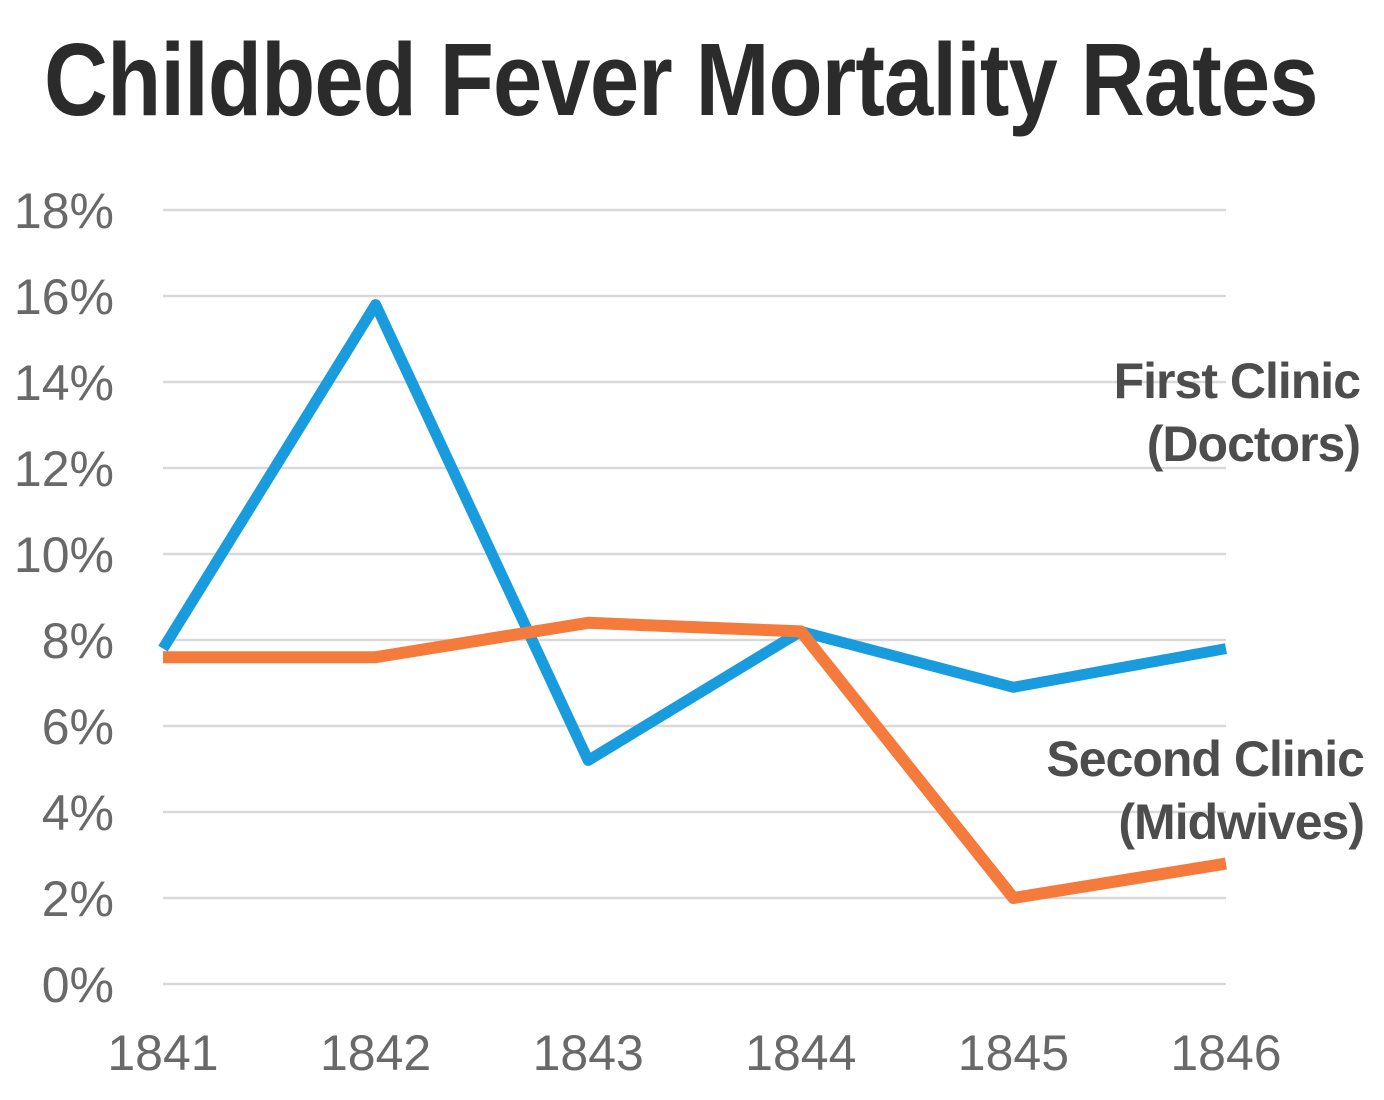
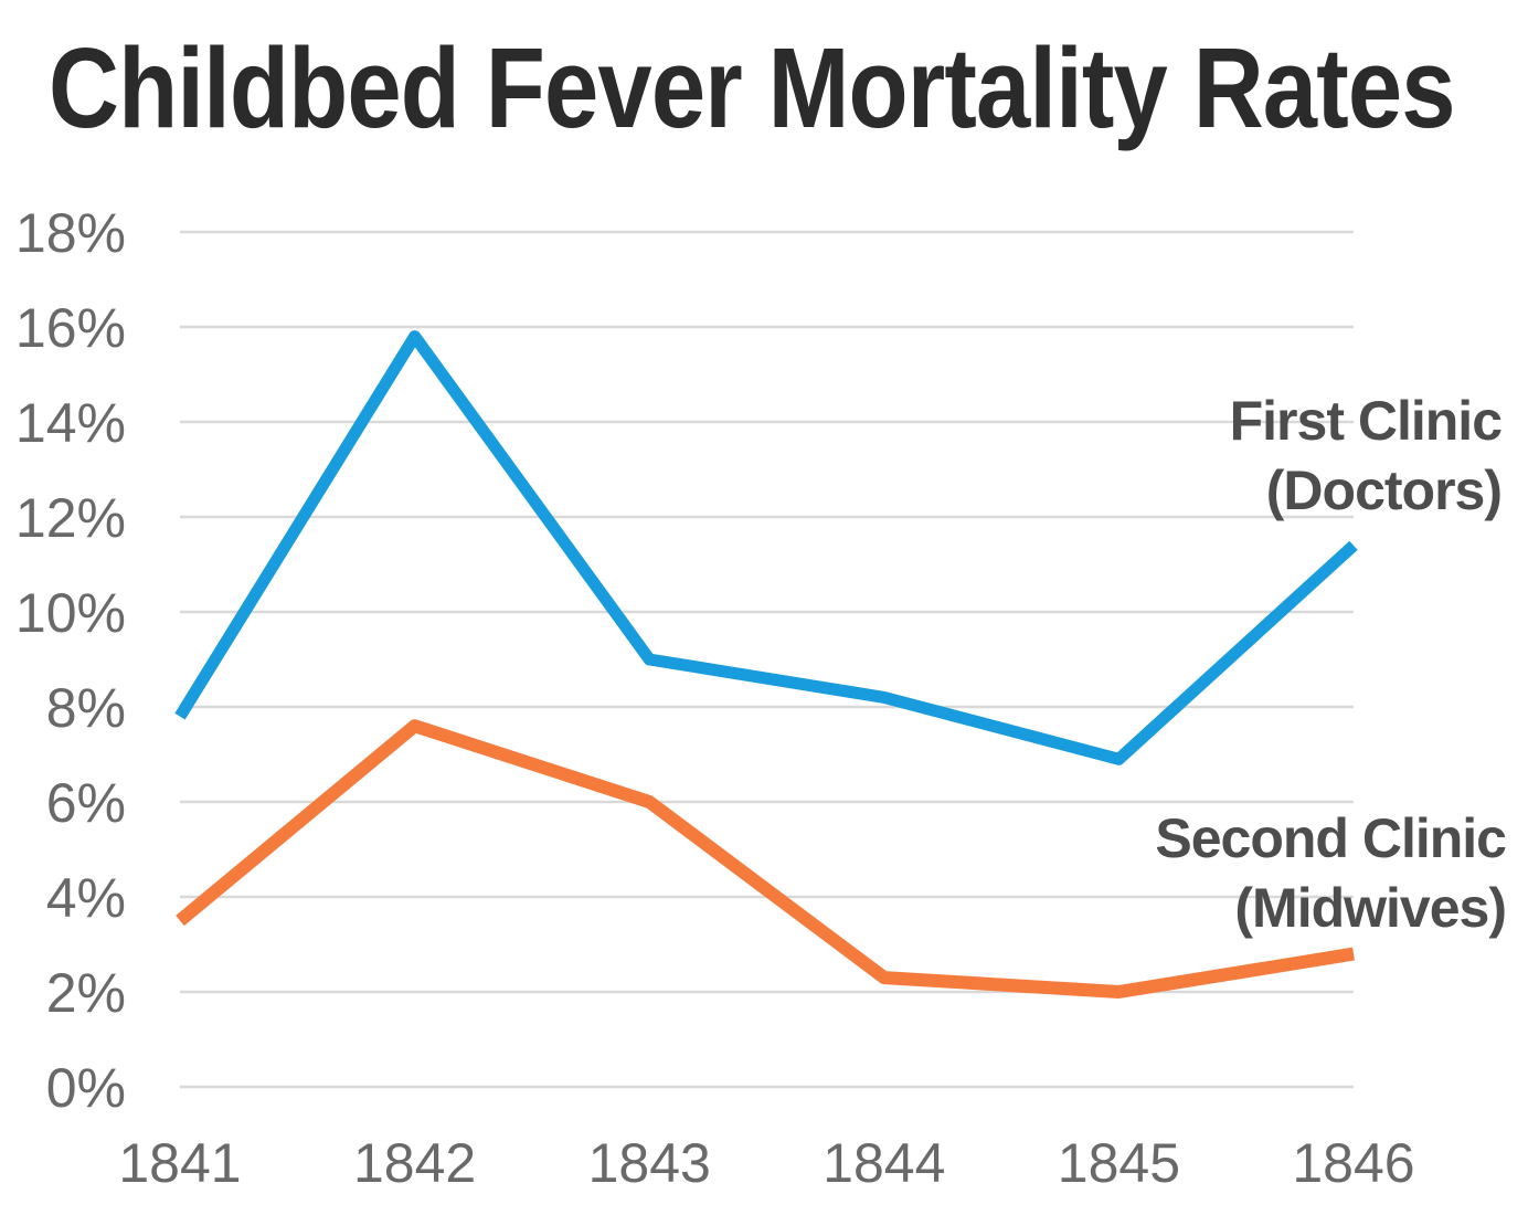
Second Clinic (Midwives)/1841: 7.6% -> 3.5%
First Clinic (Doctors)/1843: 5.2% -> 9.0%
Second Clinic (Midwives)/1843: 8.4% -> 6.0%
Second Clinic (Midwives)/1844: 8.2% -> 2.3%
First Clinic (Doctors)/1846: 7.8% -> 11.4%
